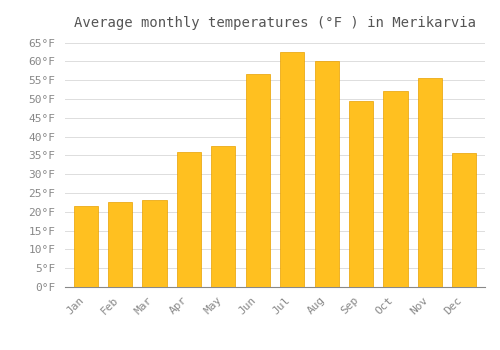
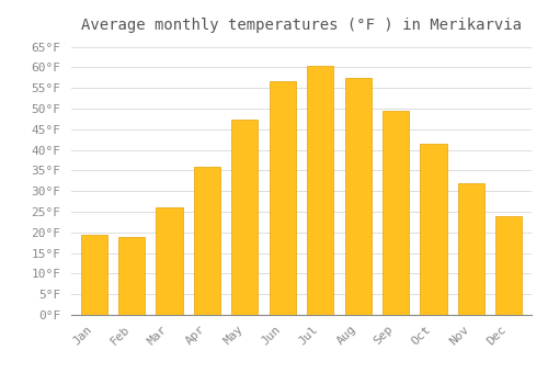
Jan: 21.5°F -> 19.4°F
Feb: 22.5°F -> 19.0°F
Mar: 23.0°F -> 26.0°F
May: 37.5°F -> 47.3°F
Jul: 62.5°F -> 60.3°F
Aug: 60.0°F -> 57.5°F
Oct: 52.0°F -> 41.5°F
Nov: 55.5°F -> 32.0°F
Dec: 35.5°F -> 24.0°F
